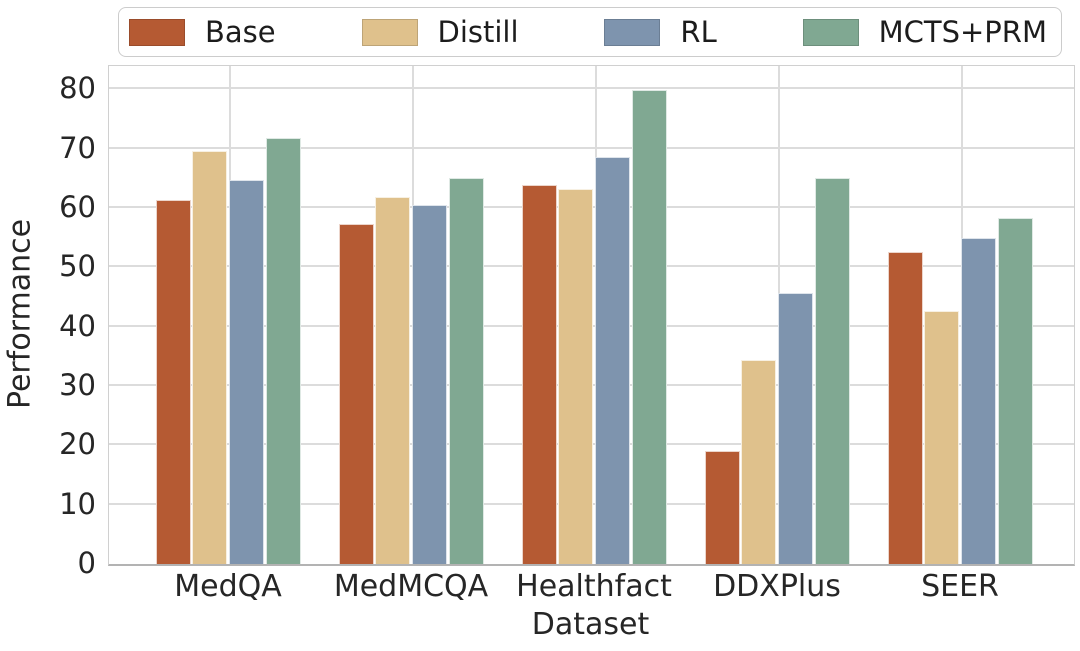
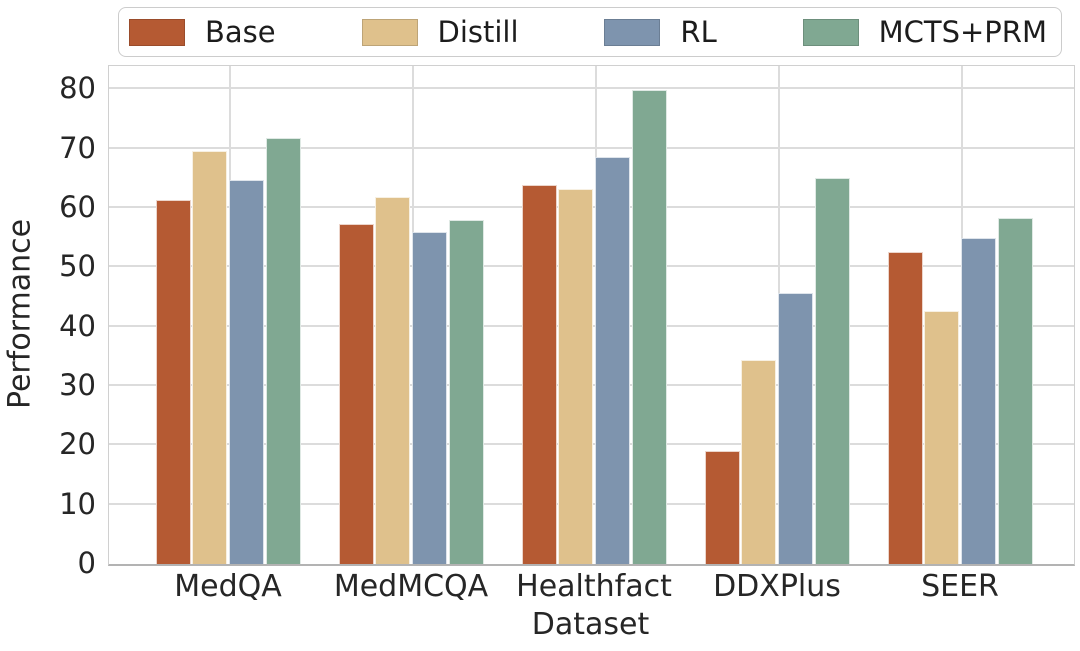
RL/MedMCQA: 60 -> 56
MCTS+PRM/MedMCQA: 65 -> 58
